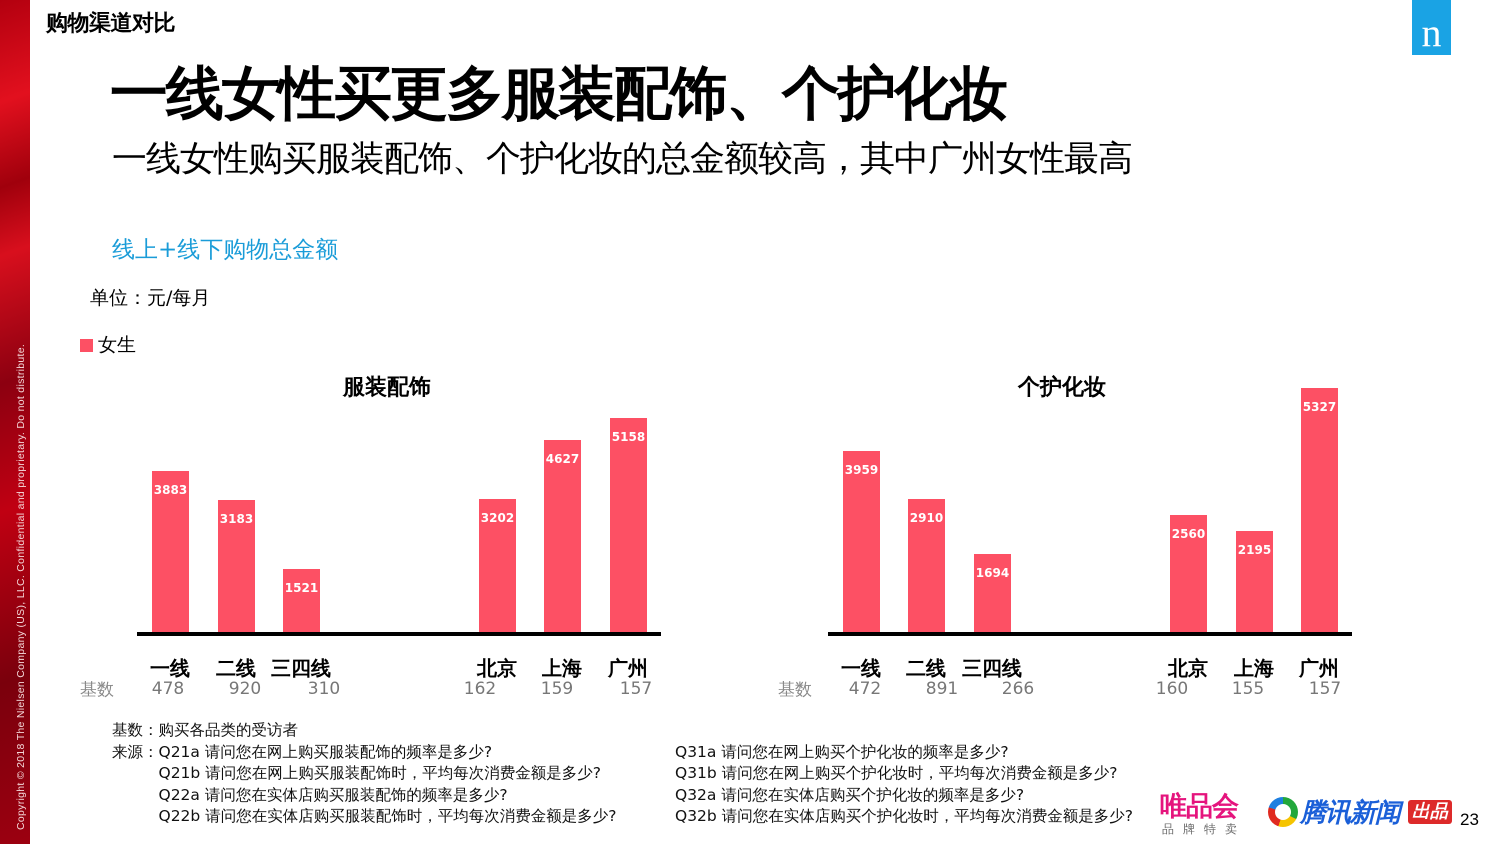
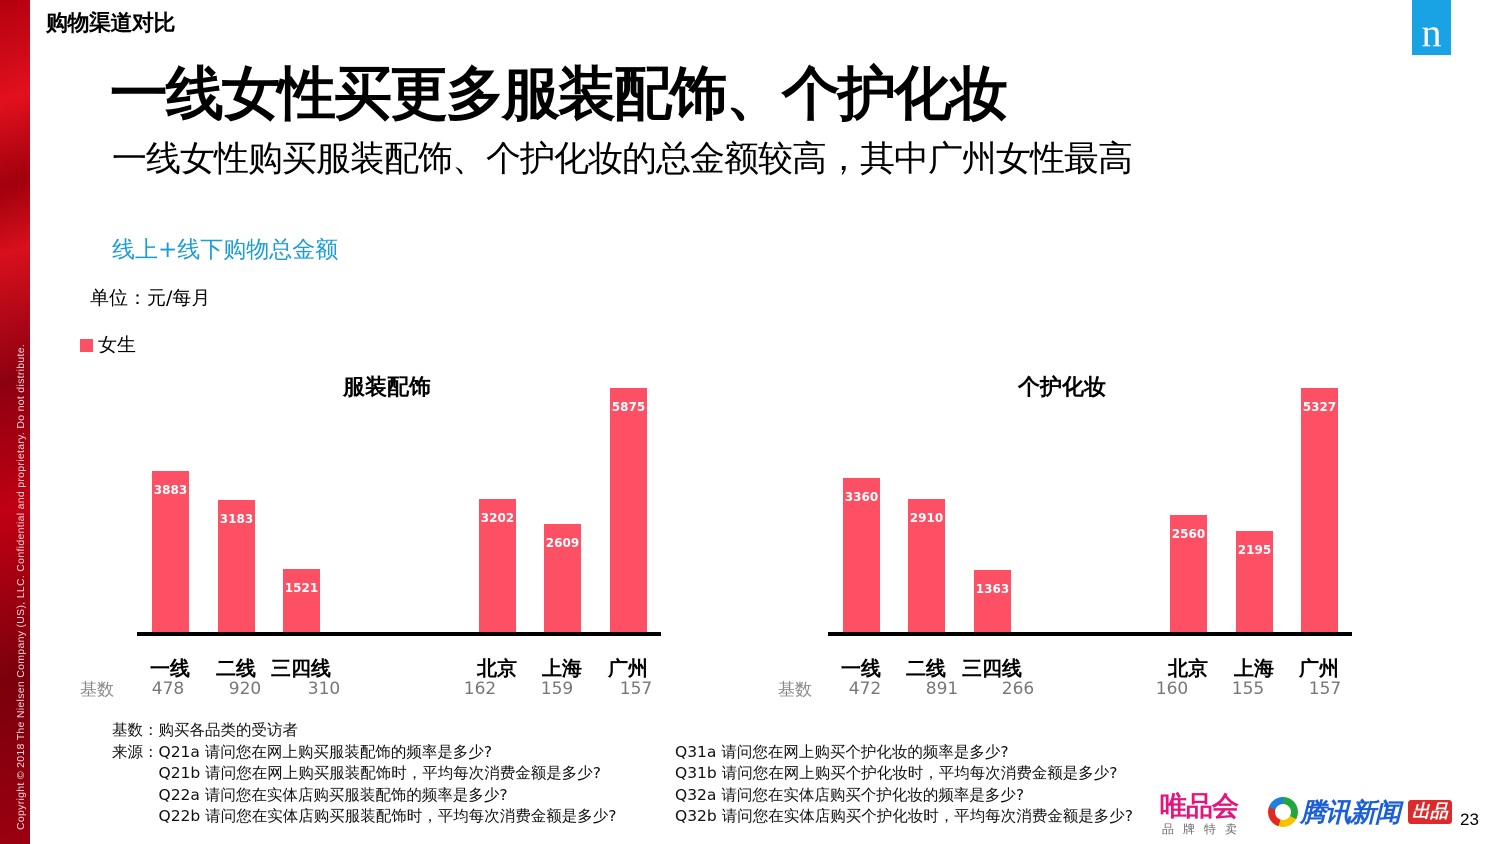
服装配饰/上海: 4627 -> 2609
服装配饰/广州: 5158 -> 5875
个护化妆/一线: 3959 -> 3360
个护化妆/三四线: 1694 -> 1363
